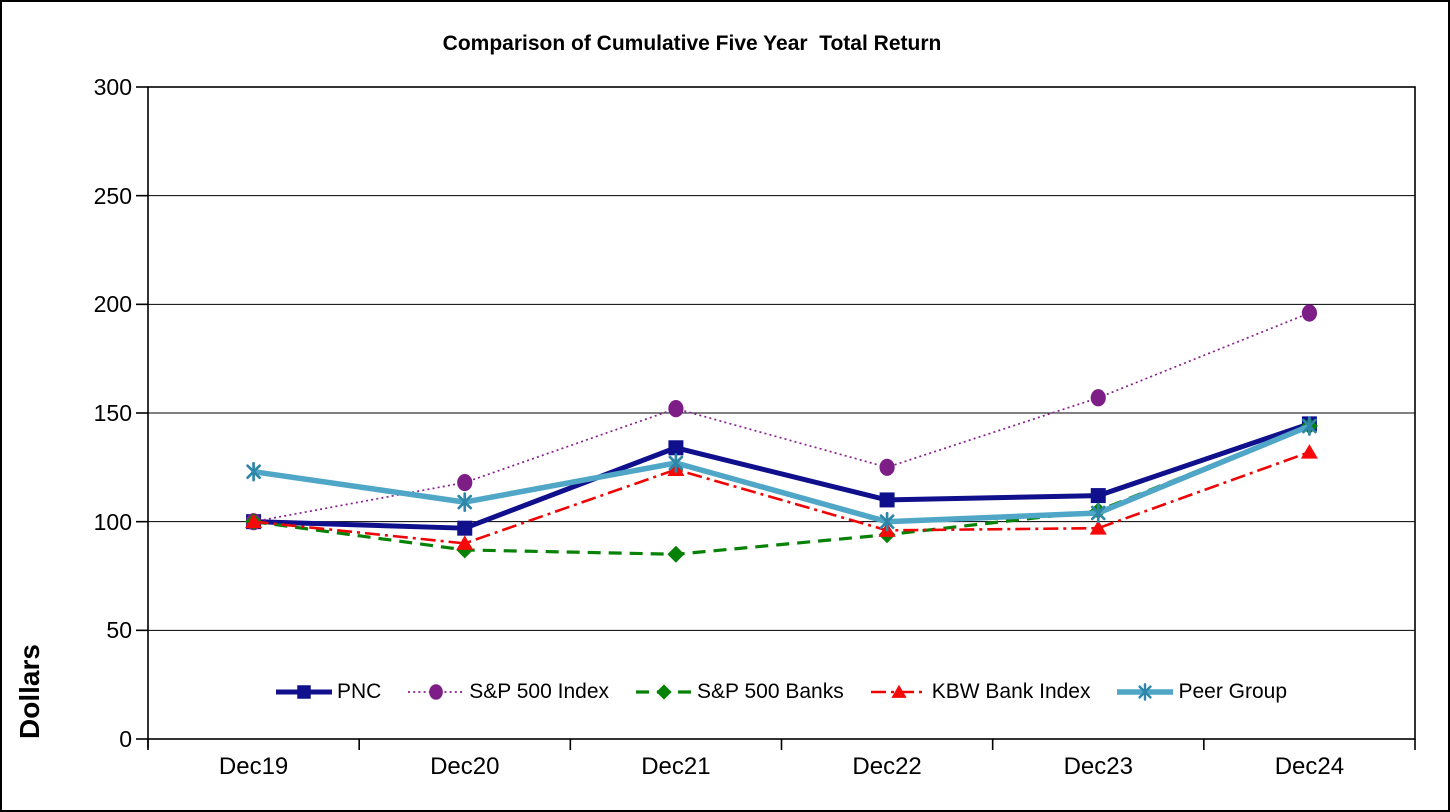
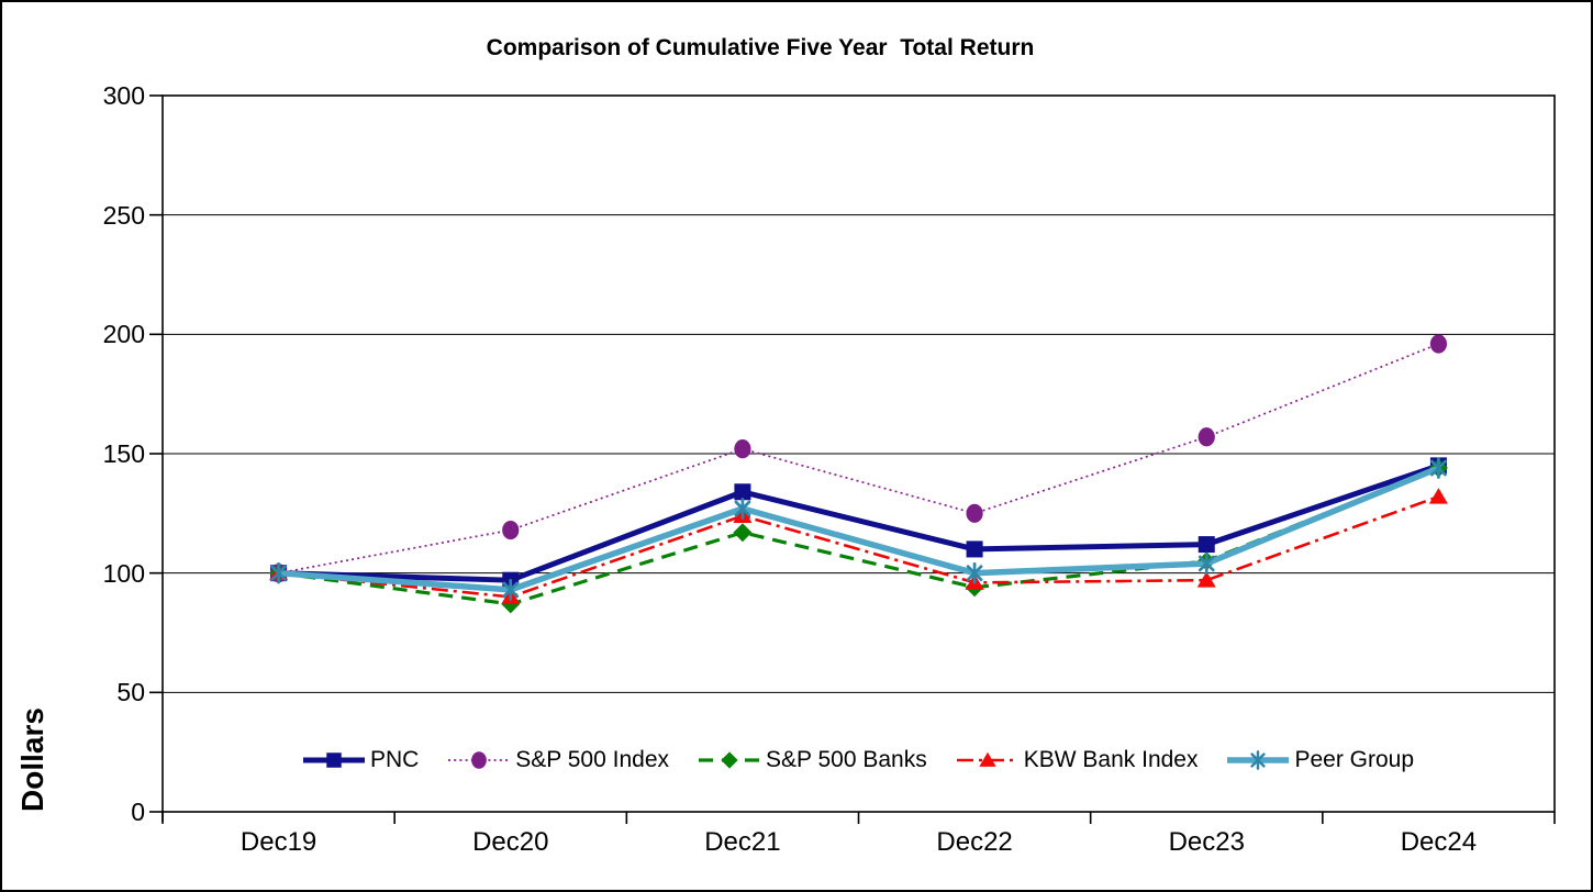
Peer Group/Dec19: 123 -> 100
Peer Group/Dec20: 109 -> 93
S&P 500 Banks/Dec21: 85 -> 117
